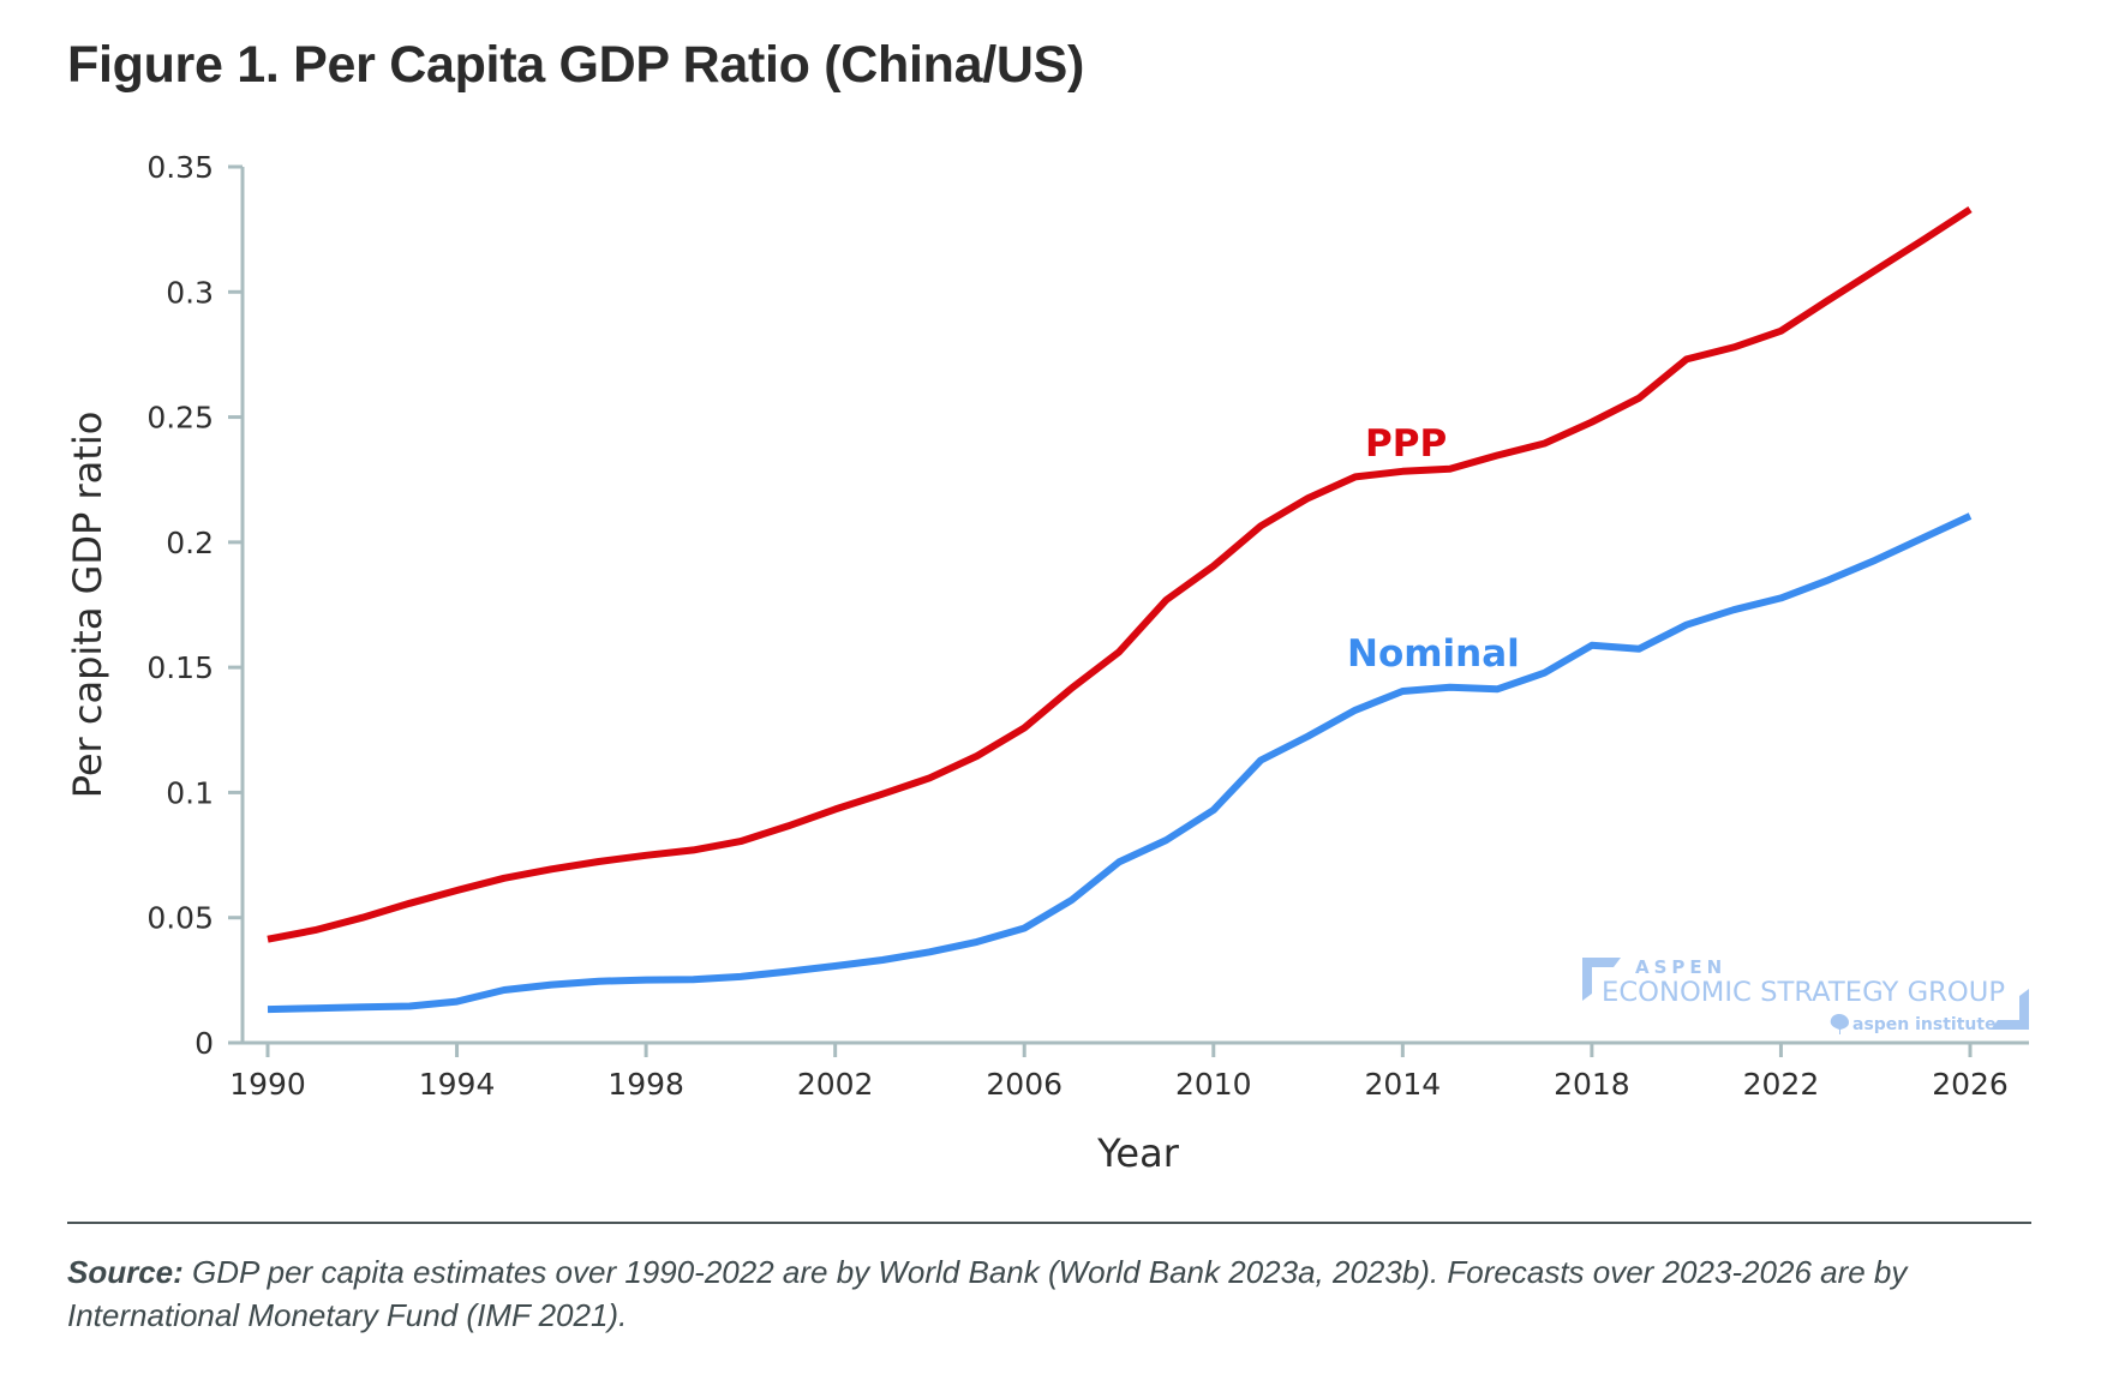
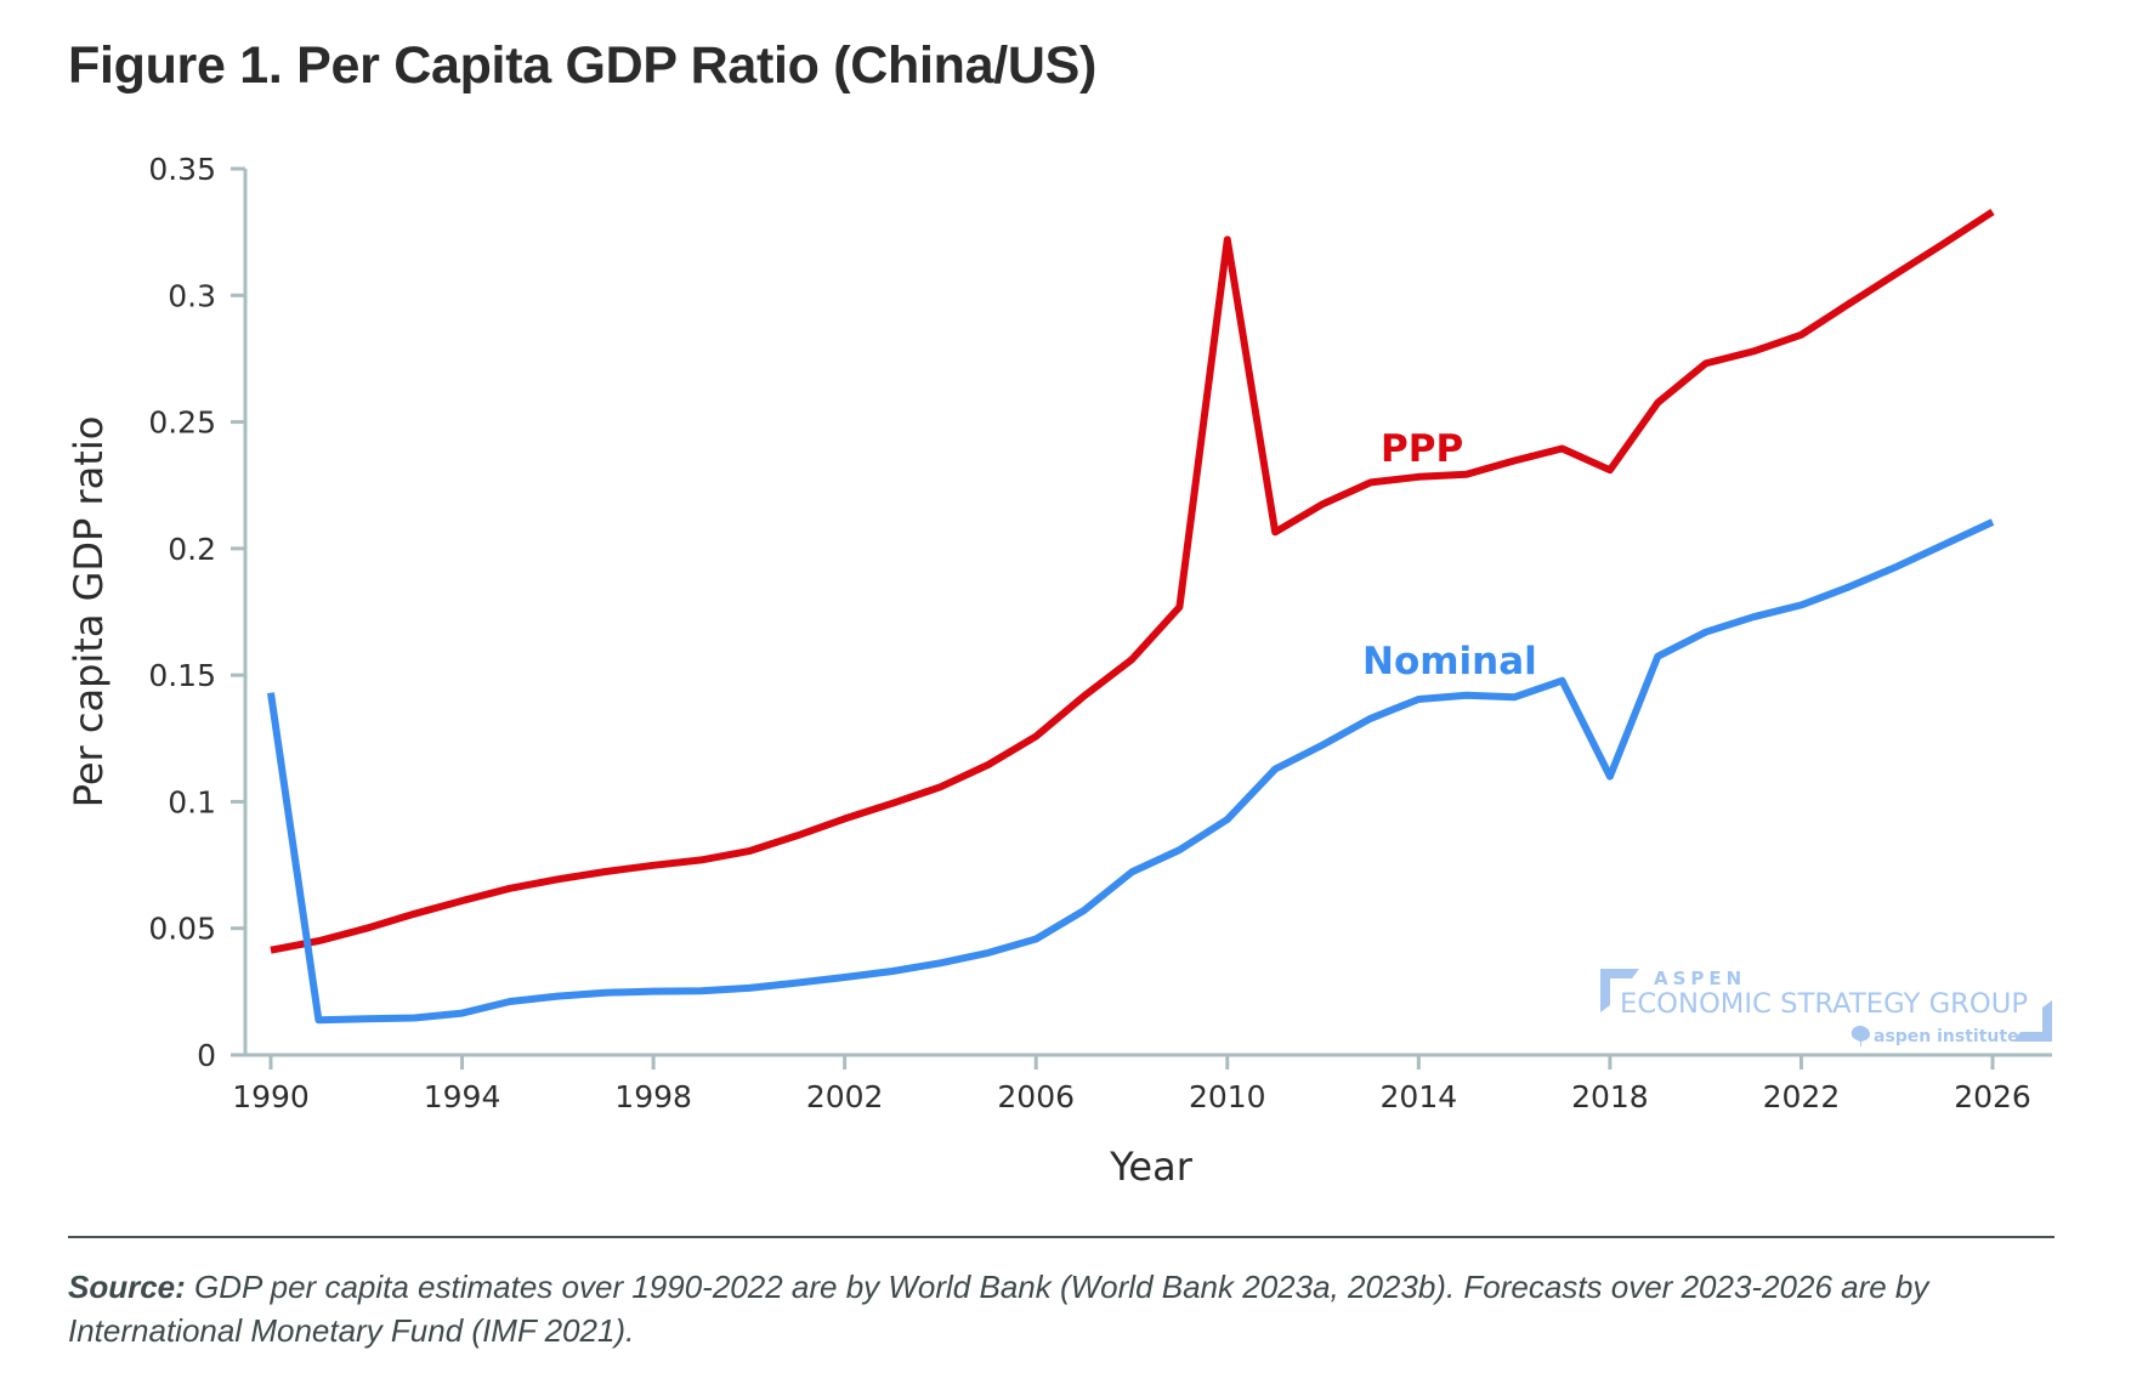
Nominal/1990: 0.013 -> 0.143
PPP/2010: 0.191 -> 0.322
PPP/2018: 0.248 -> 0.231
Nominal/2018: 0.159 -> 0.110
